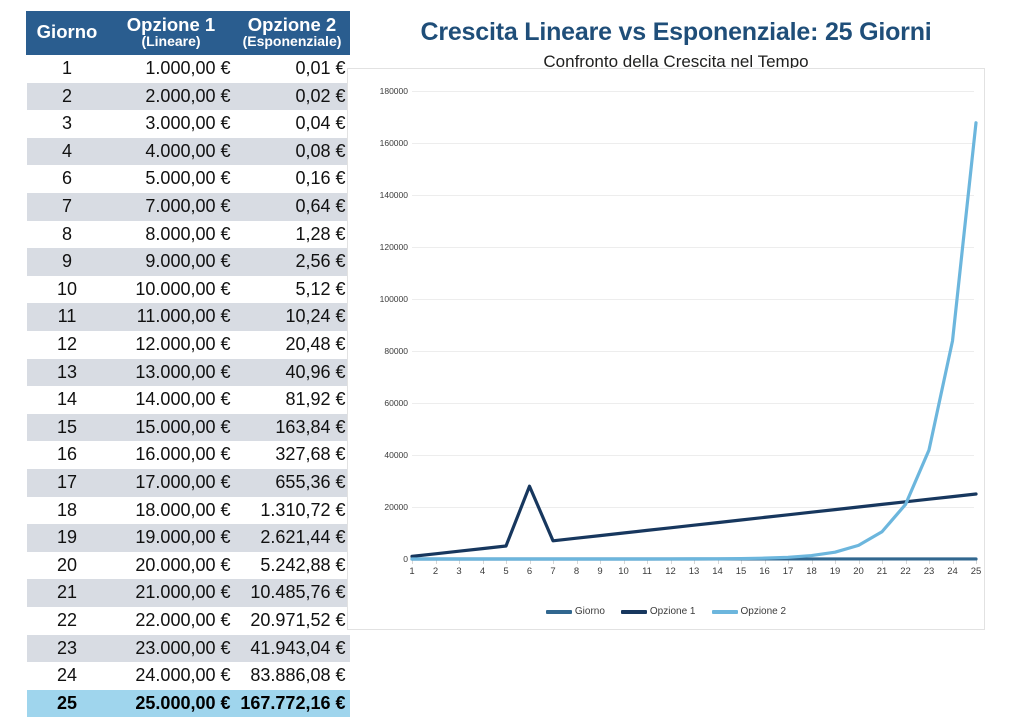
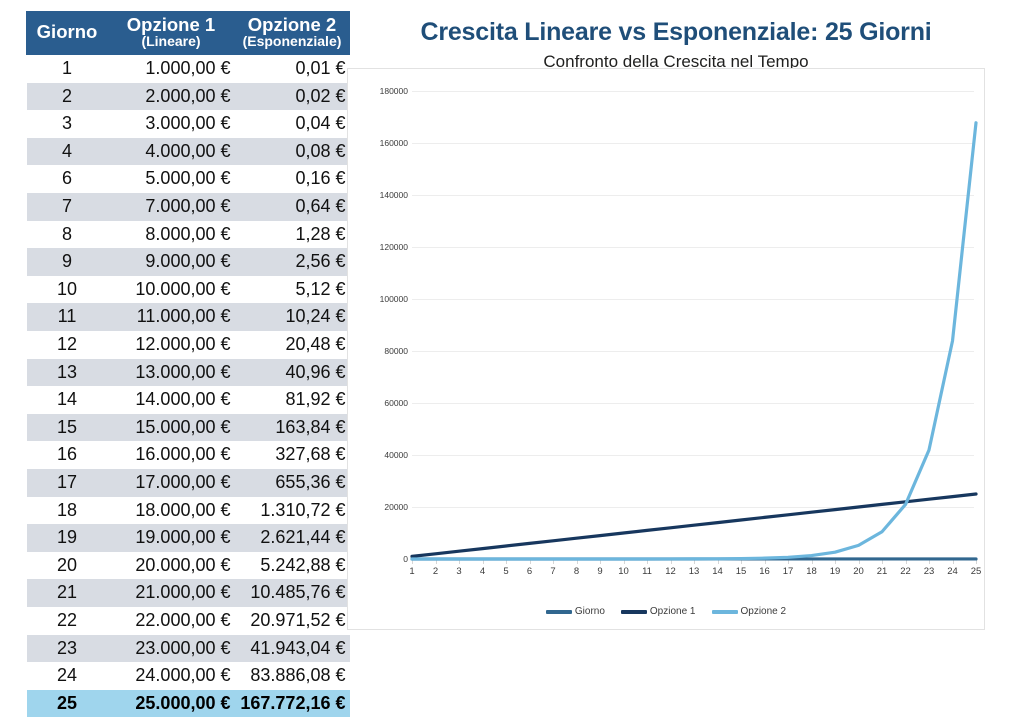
Opzione 1/6: 28000 -> 6000
